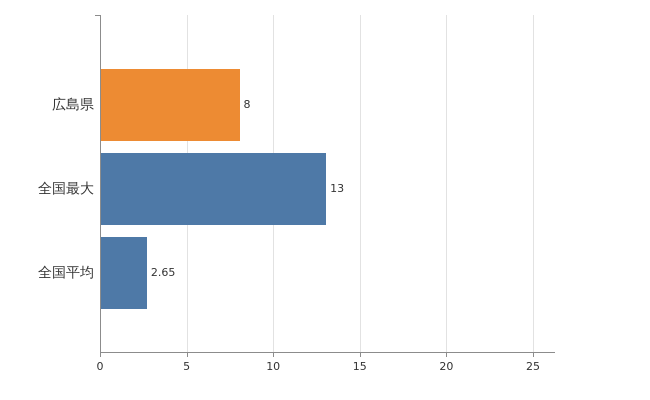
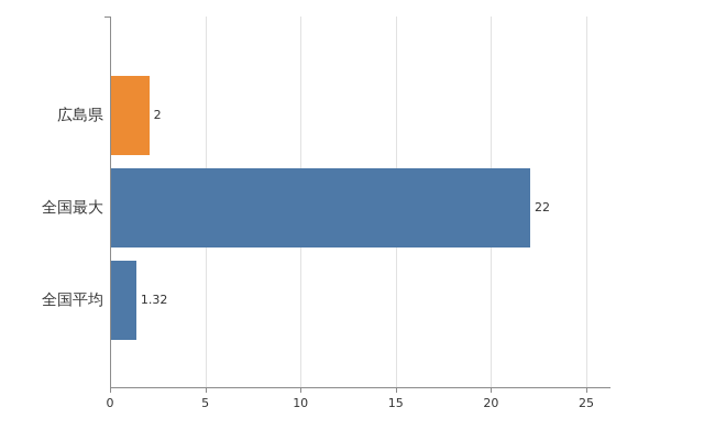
広島県: 8 -> 2
全国最大: 13 -> 22
全国平均: 2.65 -> 1.32
